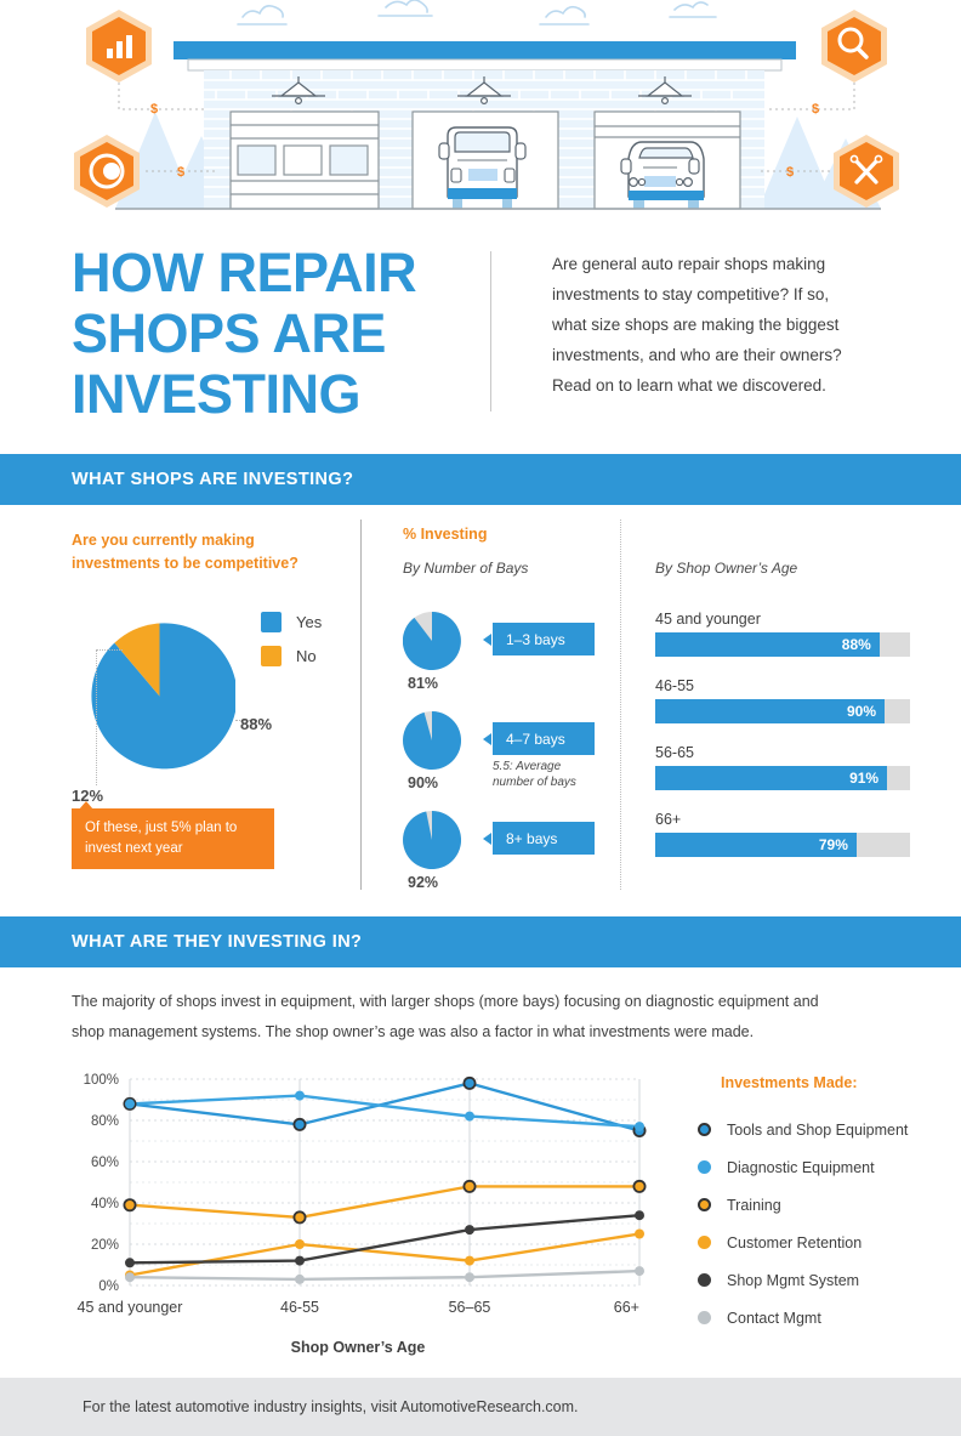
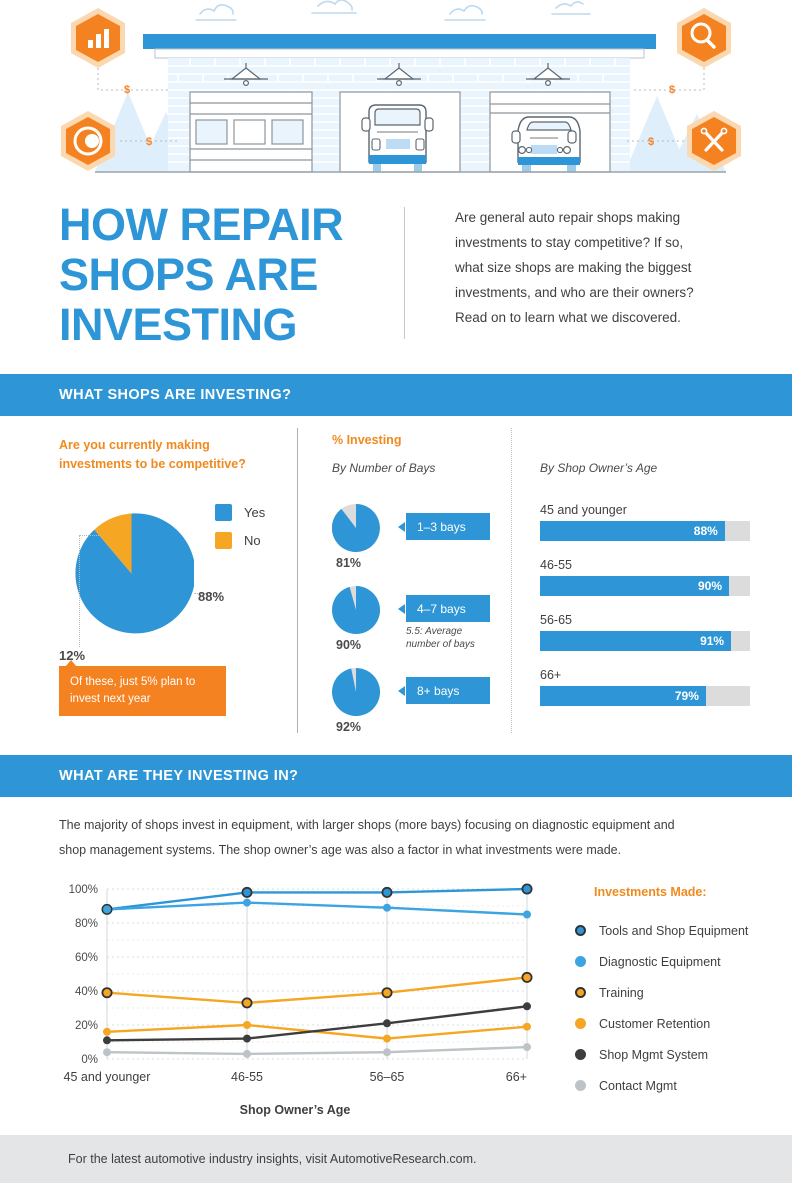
Customer Retention/45 and younger: 5% -> 16%
Tools and Shop Equipment/46-55: 78% -> 98%
Diagnostic Equipment/56–65: 82% -> 89%
Training/56–65: 48% -> 39%
Shop Mgmt System/56–65: 27% -> 21%
Tools and Shop Equipment/66+: 75% -> 100%
Diagnostic Equipment/66+: 77% -> 85%
Customer Retention/66+: 25% -> 19%
Shop Mgmt System/66+: 34% -> 31%
